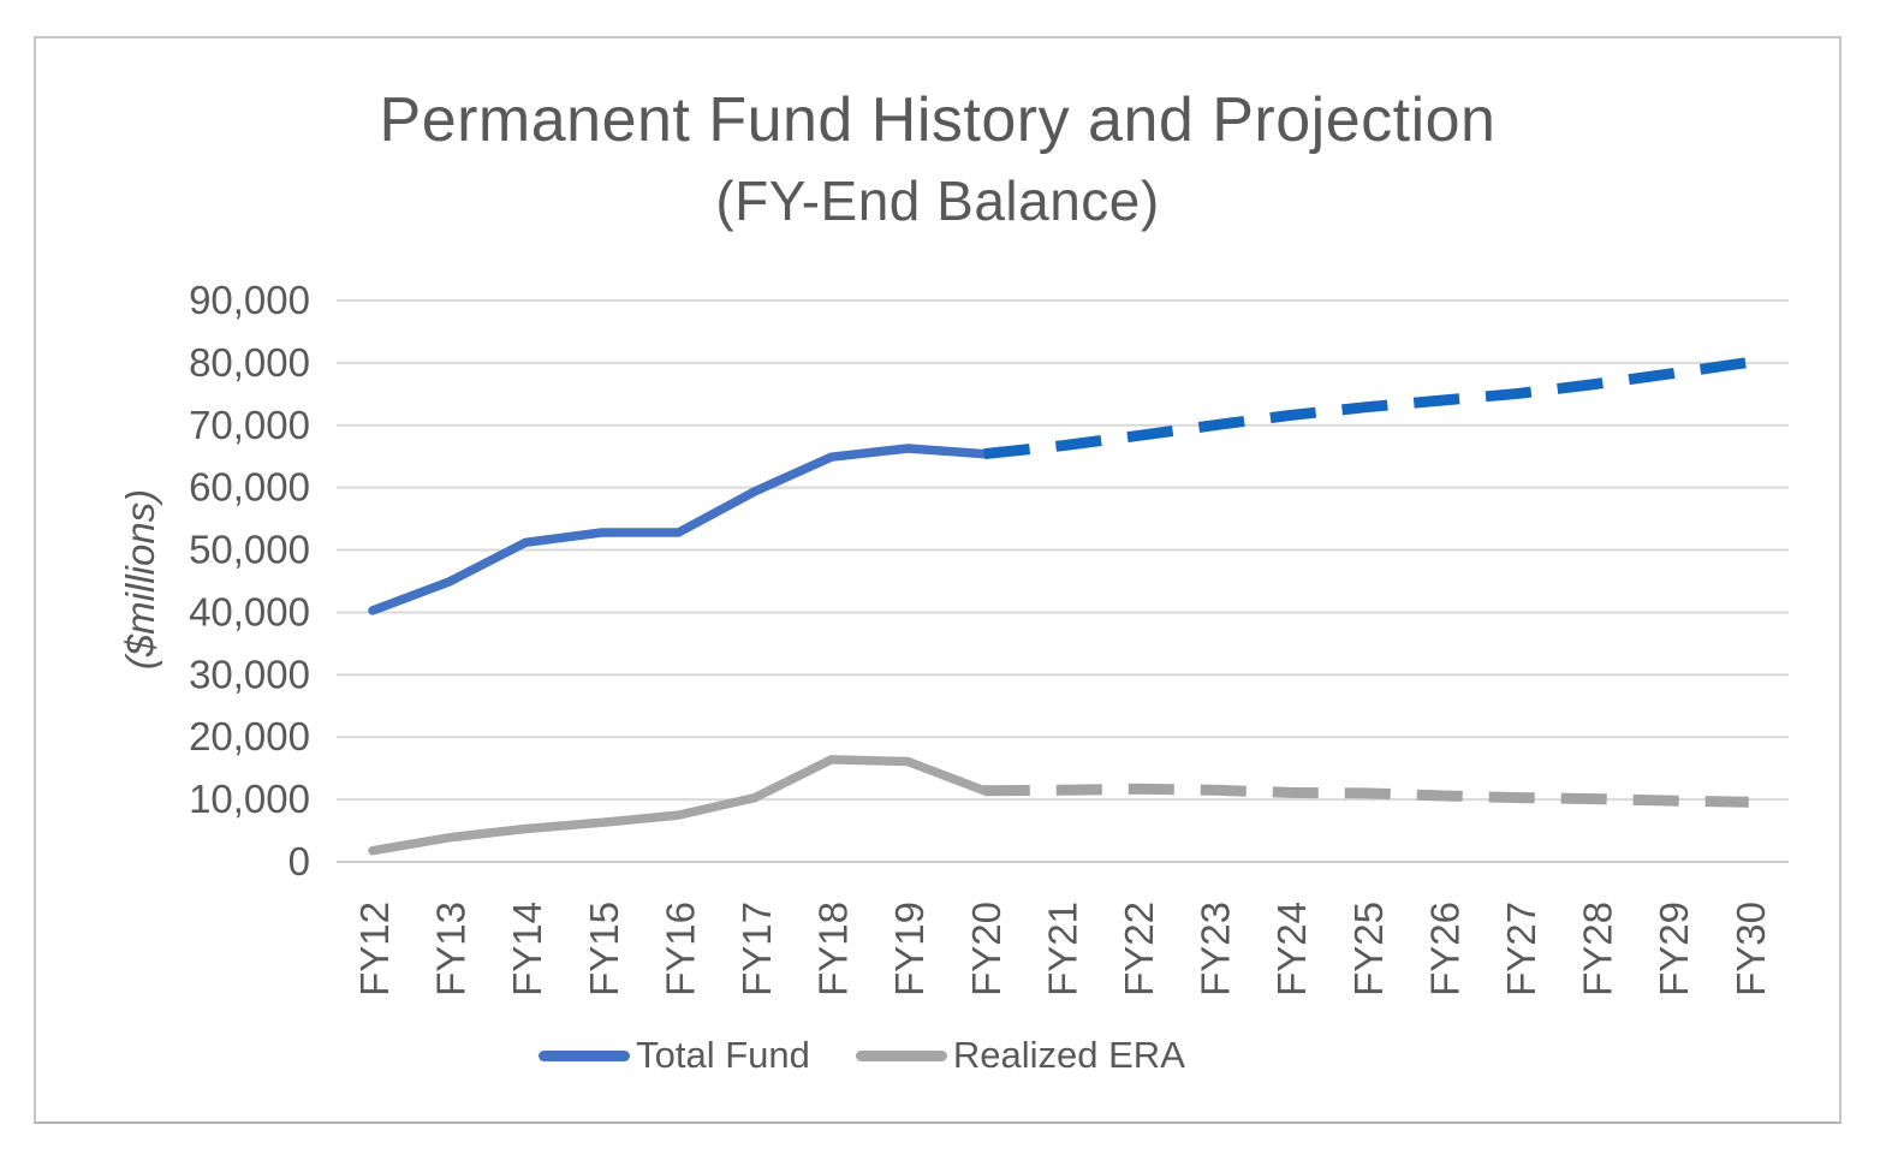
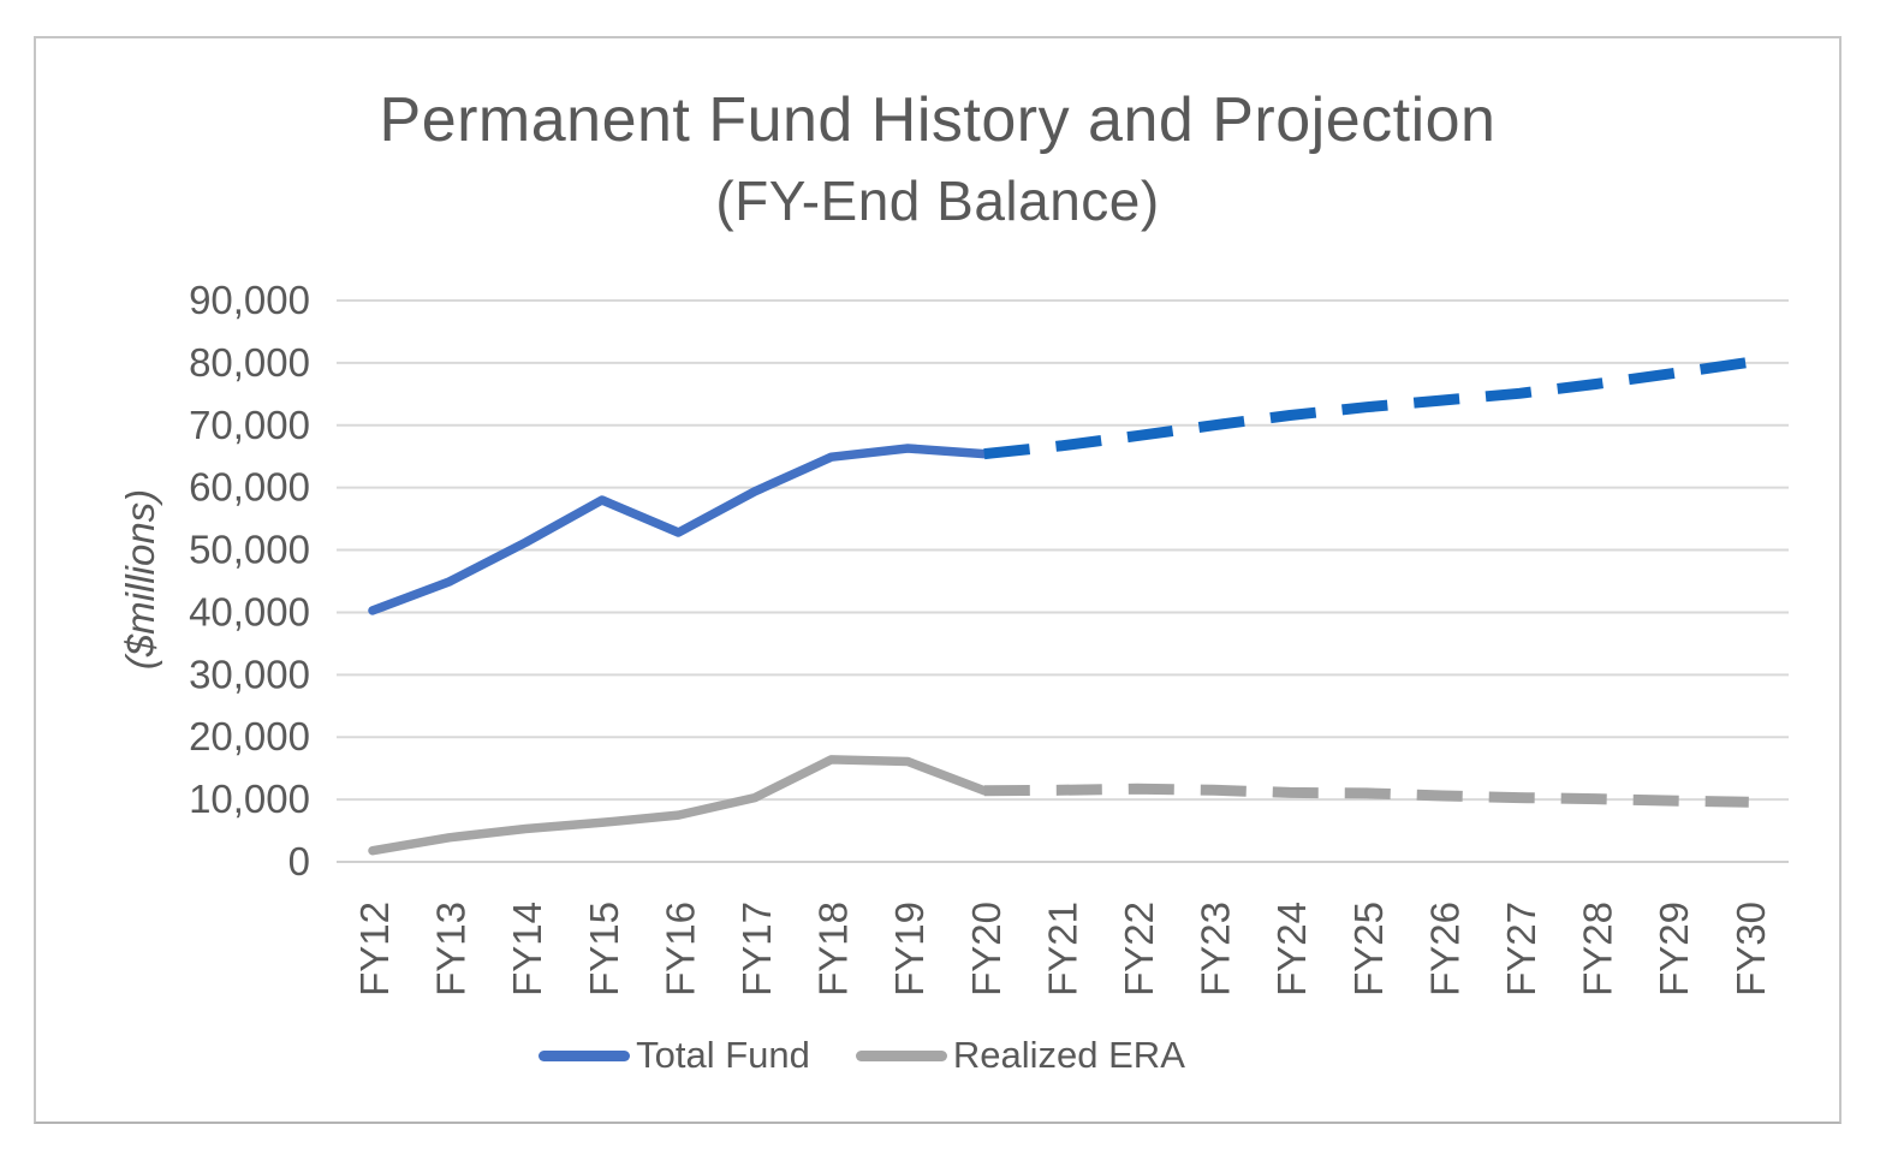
Total Fund/FY15: 53000 -> 58000
